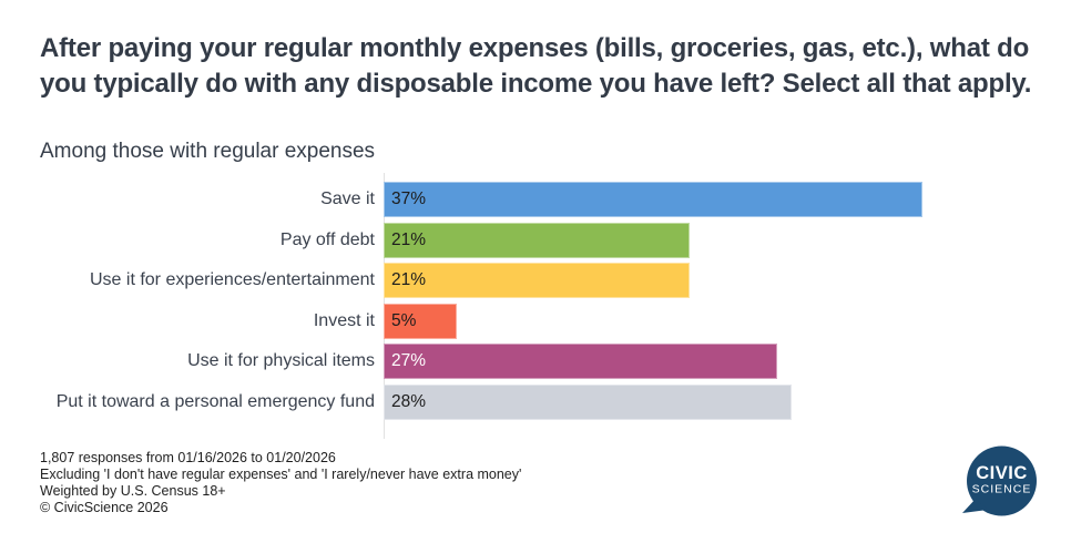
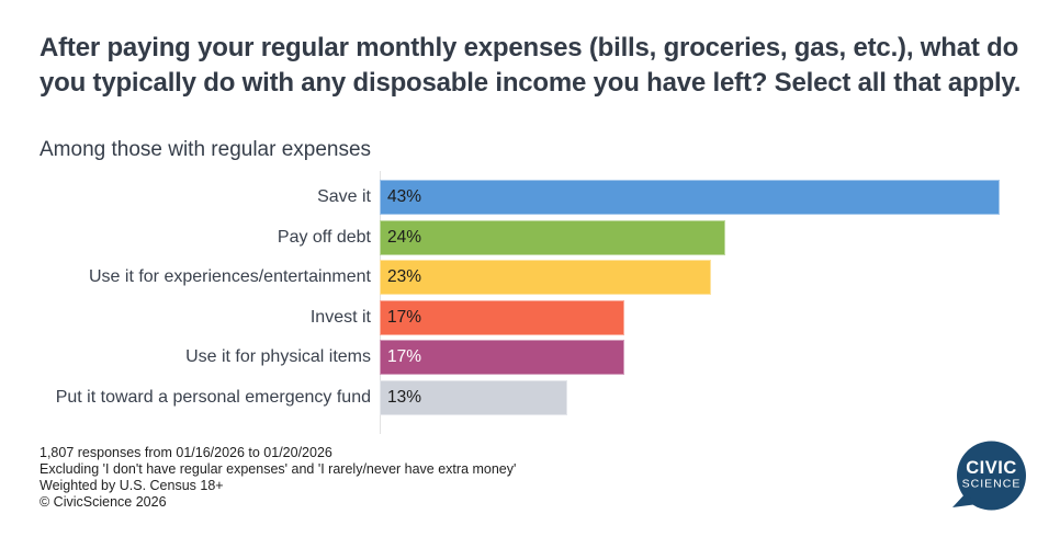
Save it: 37% -> 43%
Pay off debt: 21% -> 24%
Use it for experiences/entertainment: 21% -> 23%
Invest it: 5% -> 17%
Use it for physical items: 27% -> 17%
Put it toward a personal emergency fund: 28% -> 13%
